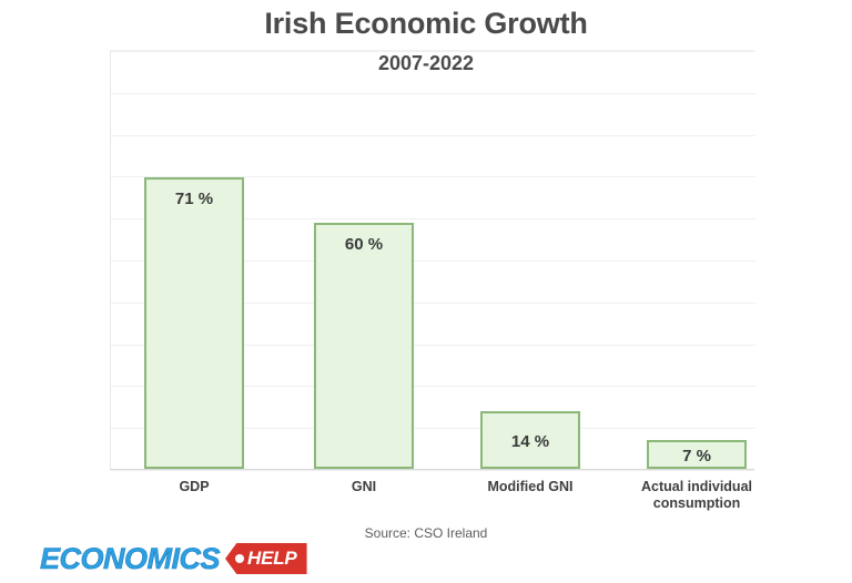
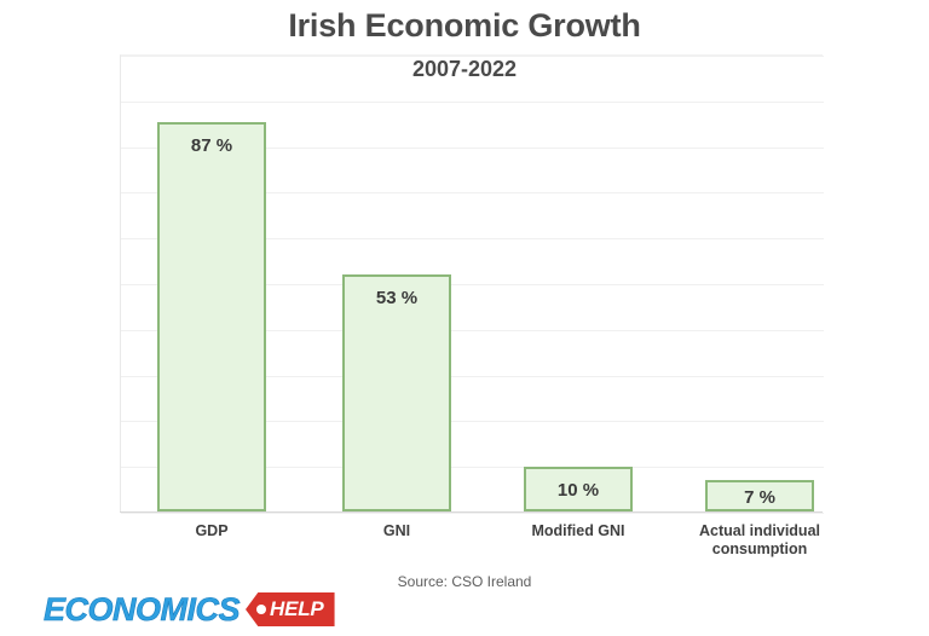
GDP: 71 -> 87
GNI: 60 -> 53
Modified GNI: 14 -> 10
